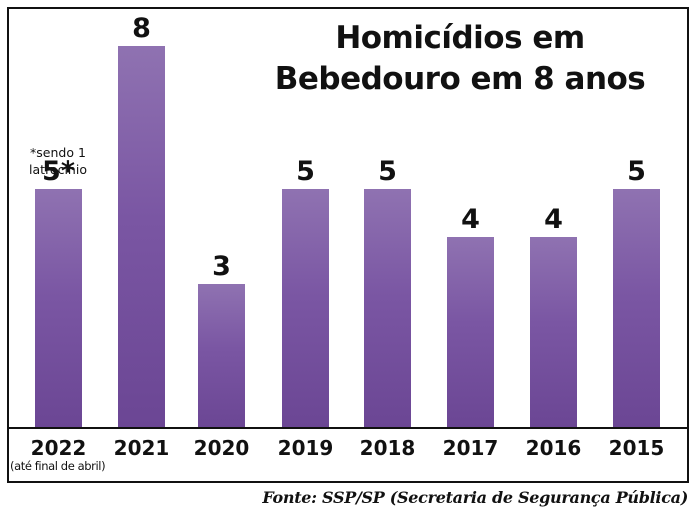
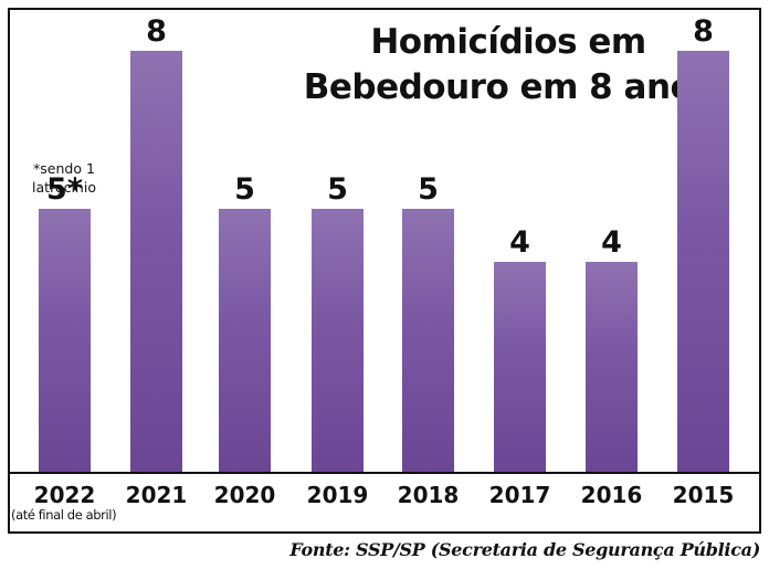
2020: 3 -> 5
2015: 5 -> 8
